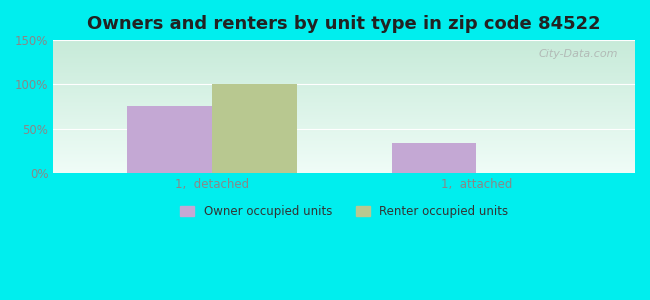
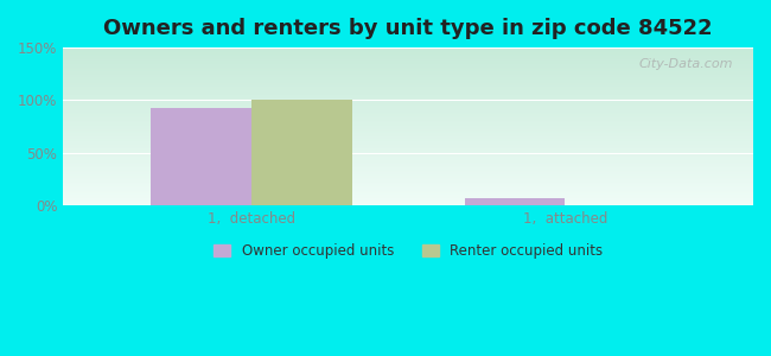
Owner occupied units/1, detached: 76% -> 93%
Owner occupied units/1, attached: 34% -> 7%
